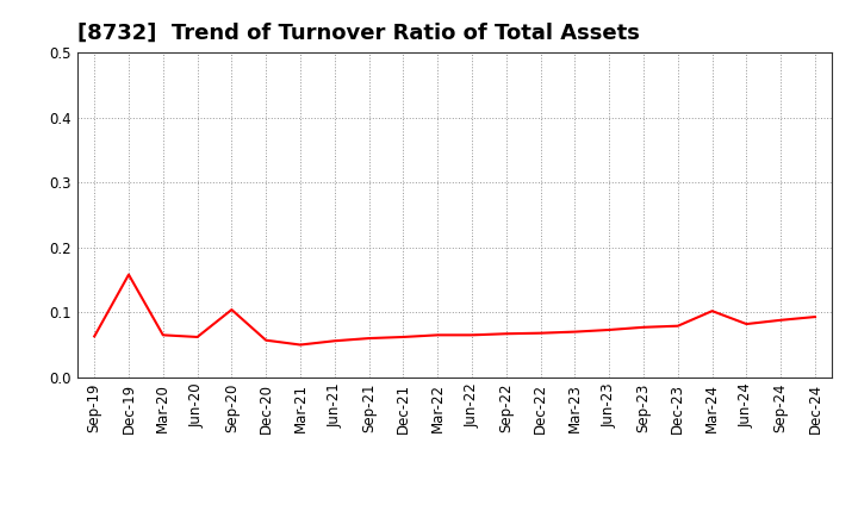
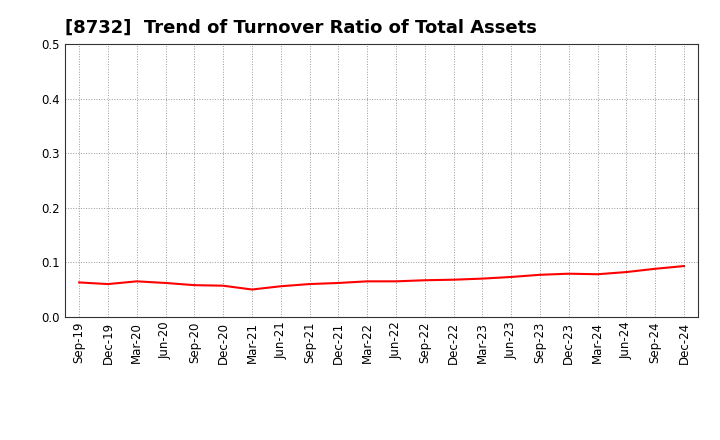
Dec-19: 0.158 -> 0.060
Sep-20: 0.104 -> 0.058
Mar-24: 0.102 -> 0.078
